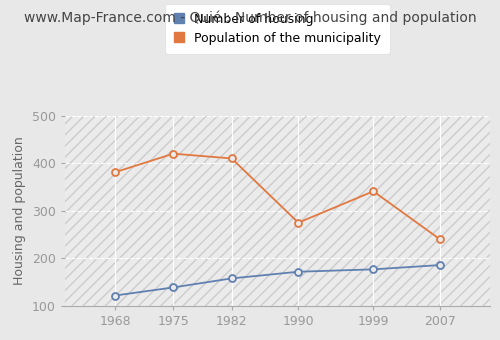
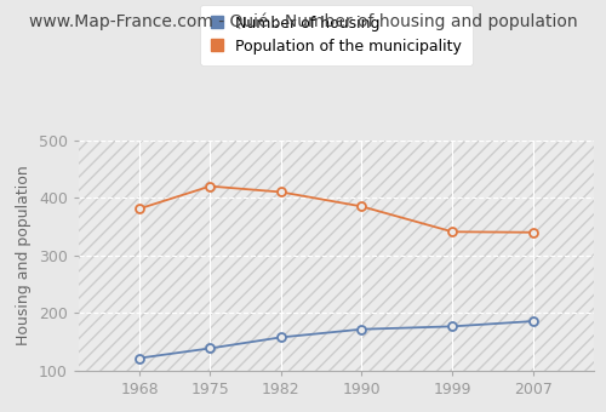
Population of the municipality/1990: 275 -> 385
Population of the municipality/2007: 240 -> 340
